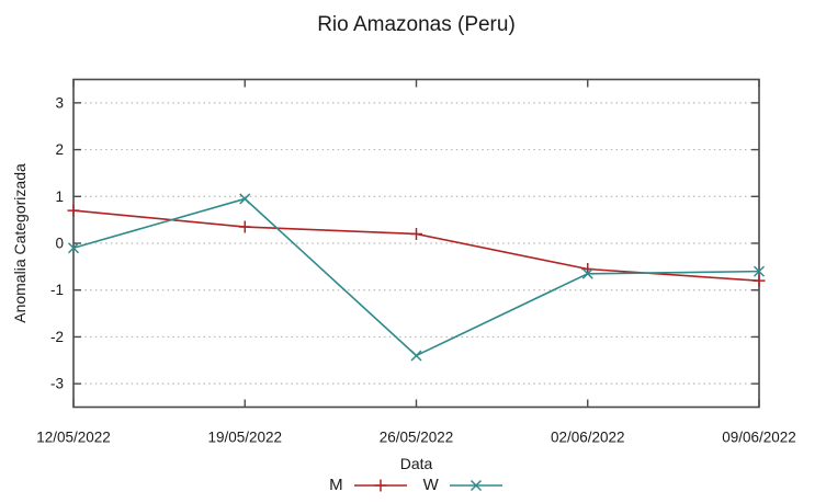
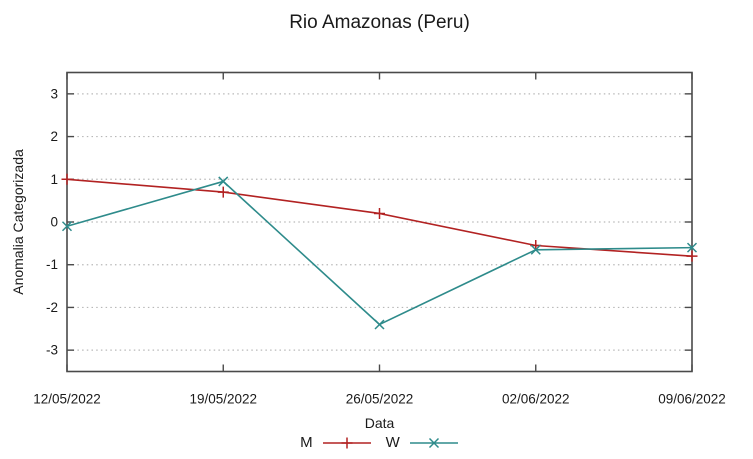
M/12/05/2022: 0.7 -> 1.0
M/19/05/2022: 0.3 -> 0.7
